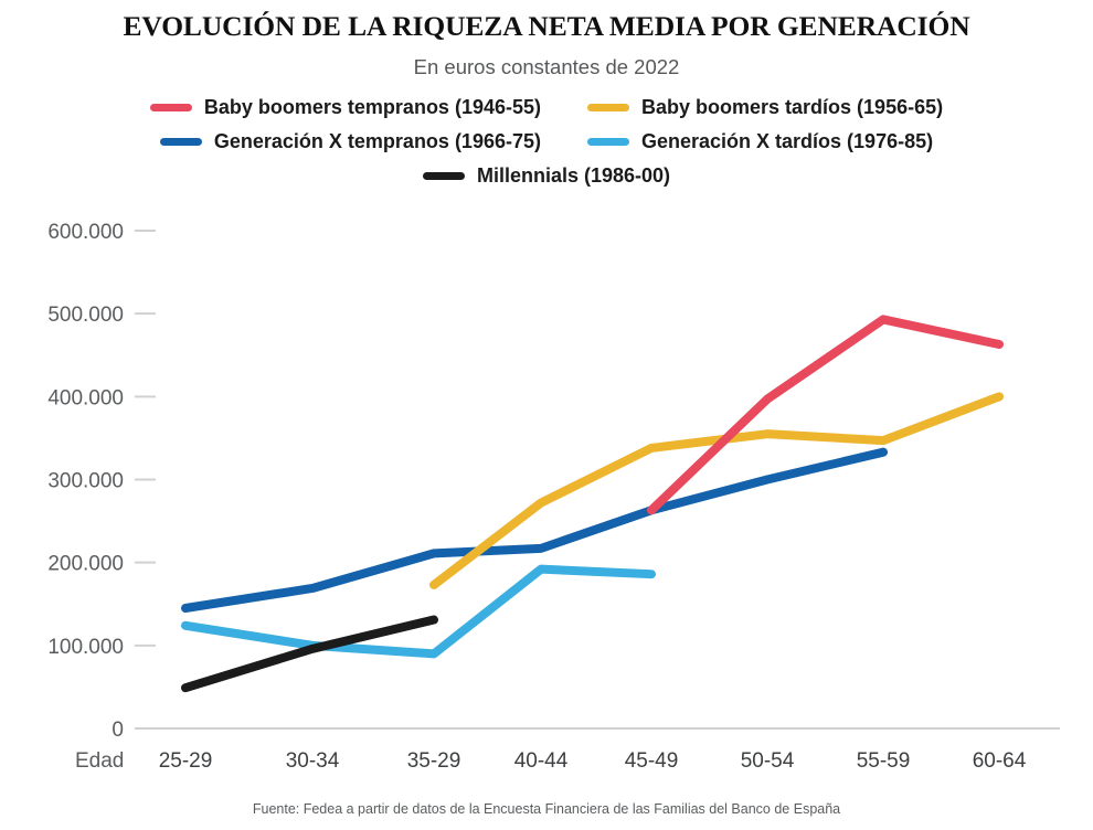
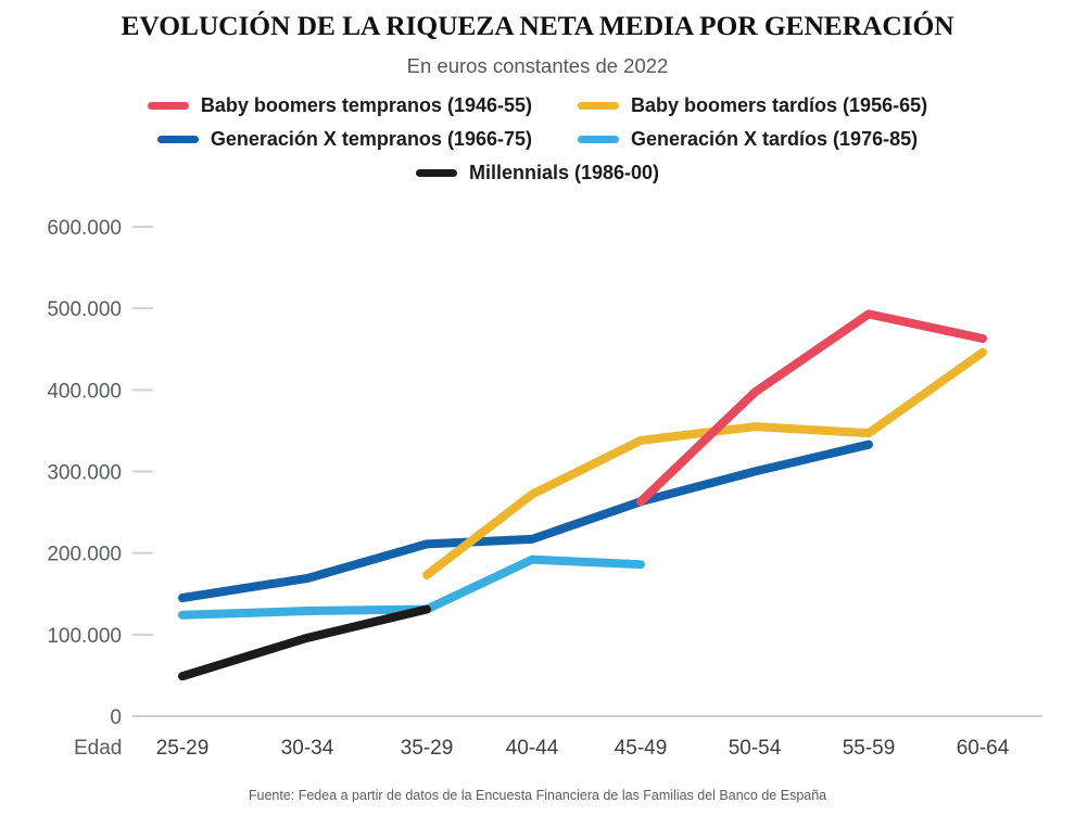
Generación X tardíos (1976-85)/30-34: 100000 -> 130000
Generación X tardíos (1976-85)/35-29: 90000 -> 130000
Baby boomers tardíos (1956-65)/60-64: 400000 -> 450000
